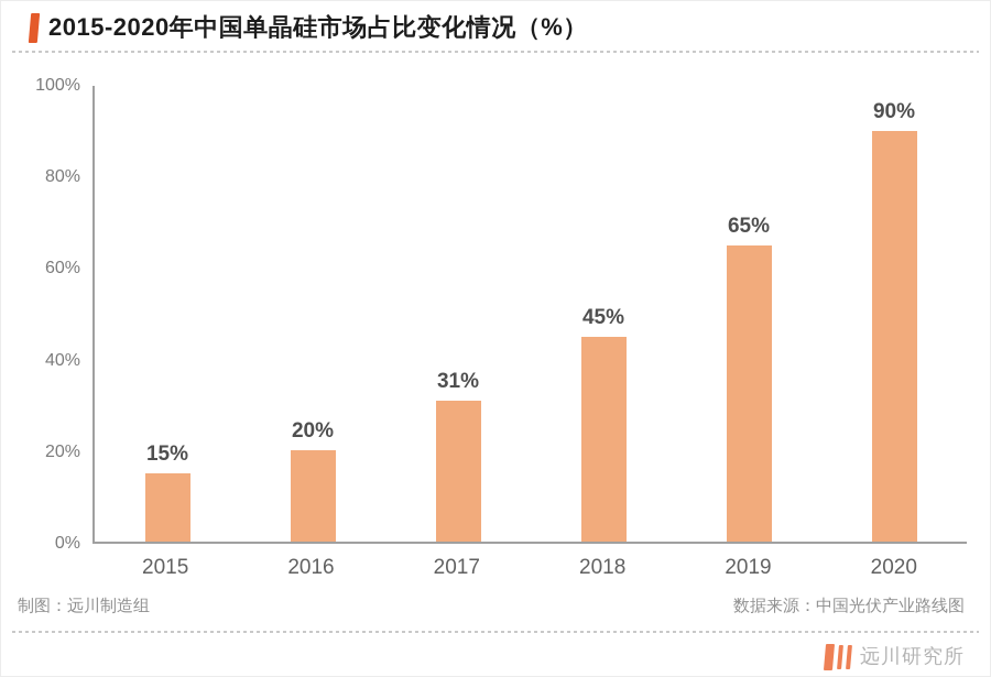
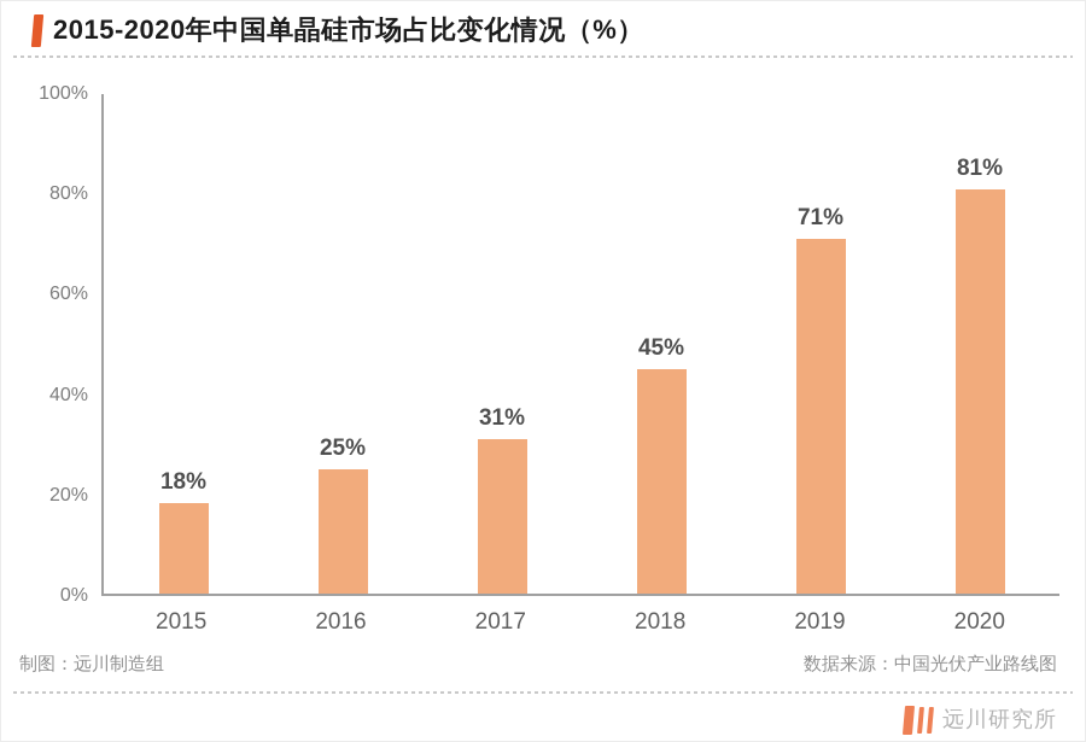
2015: 15% -> 18%
2016: 20% -> 25%
2019: 65% -> 71%
2020: 90% -> 81%
